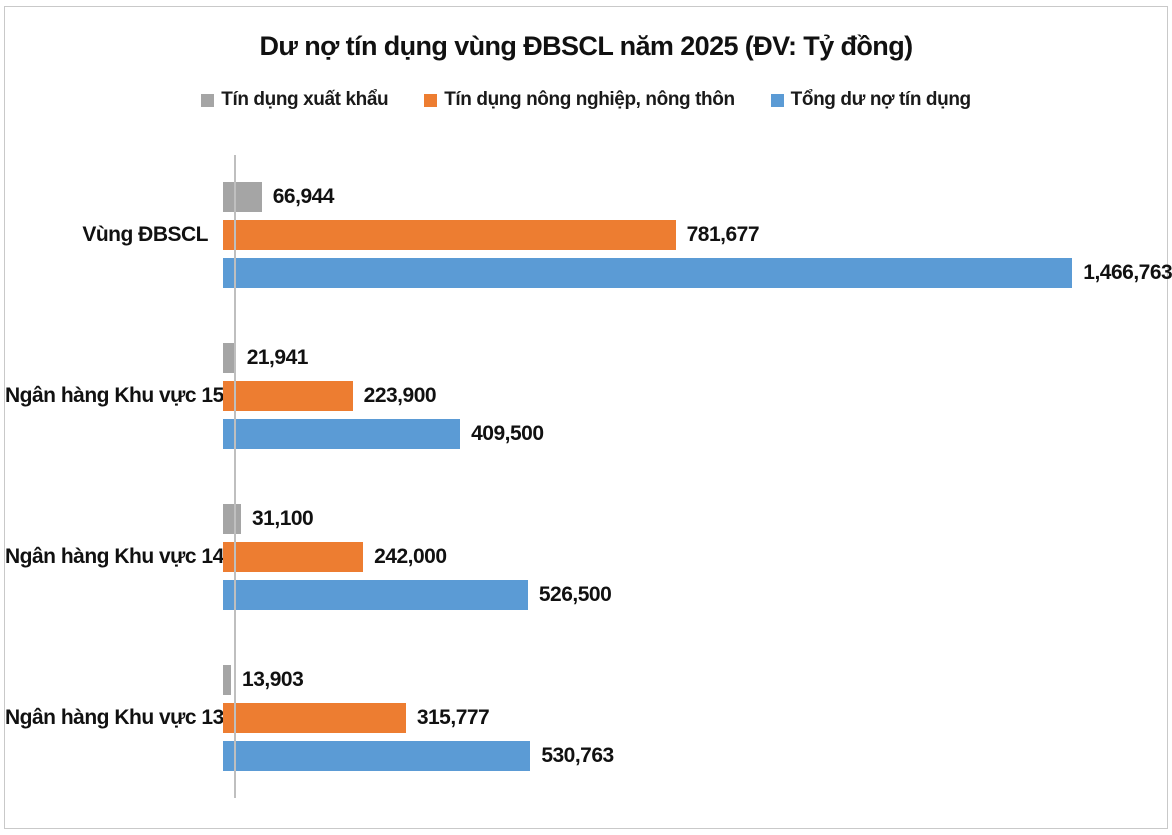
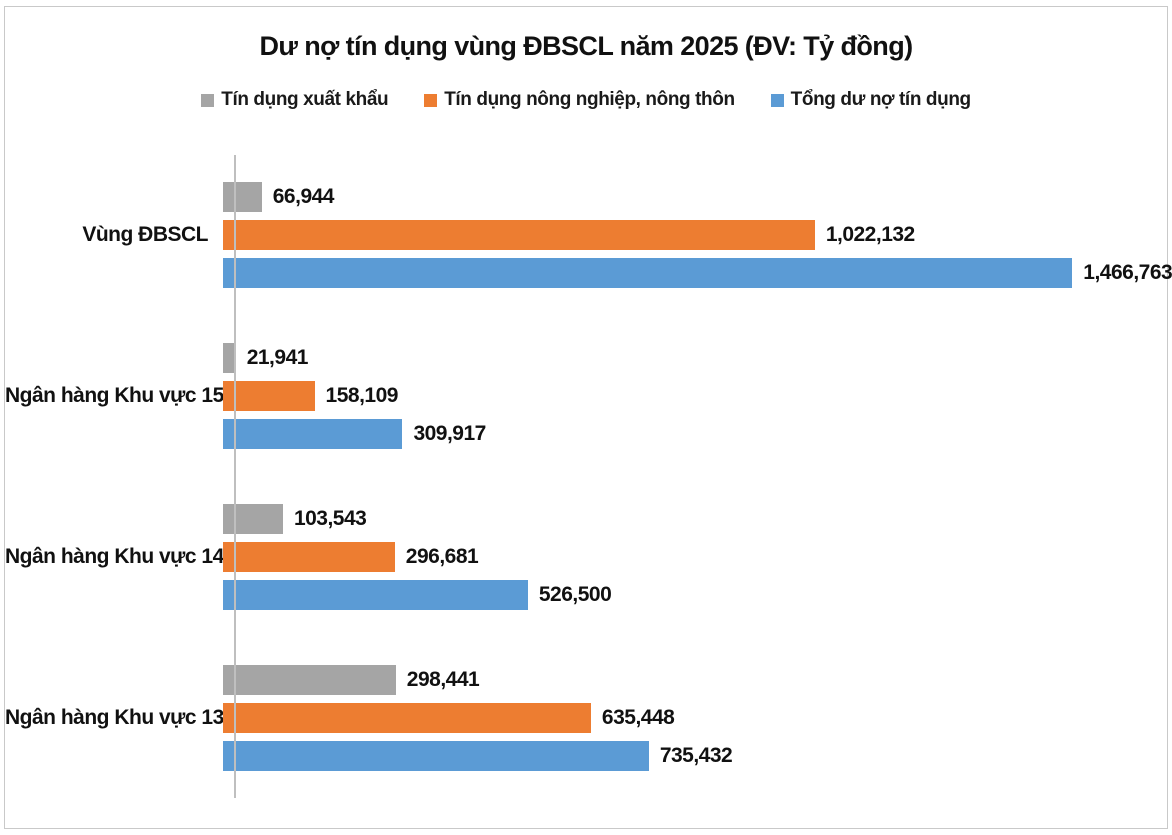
Tín dụng nông nghiệp, nông thôn/Vùng ĐBSCL: 781,677 -> 1,022,132
Tín dụng nông nghiệp, nông thôn/Ngân hàng Khu vực 15: 223,900 -> 158,109
Tổng dư nợ tín dụng/Ngân hàng Khu vực 15: 409,500 -> 309,917
Tín dụng xuất khẩu/Ngân hàng Khu vực 14: 31,100 -> 103,543
Tín dụng nông nghiệp, nông thôn/Ngân hàng Khu vực 14: 242,000 -> 296,681
Tín dụng xuất khẩu/Ngân hàng Khu vực 13: 13,903 -> 298,441
Tín dụng nông nghiệp, nông thôn/Ngân hàng Khu vực 13: 315,777 -> 635,448
Tổng dư nợ tín dụng/Ngân hàng Khu vực 13: 530,763 -> 735,432
